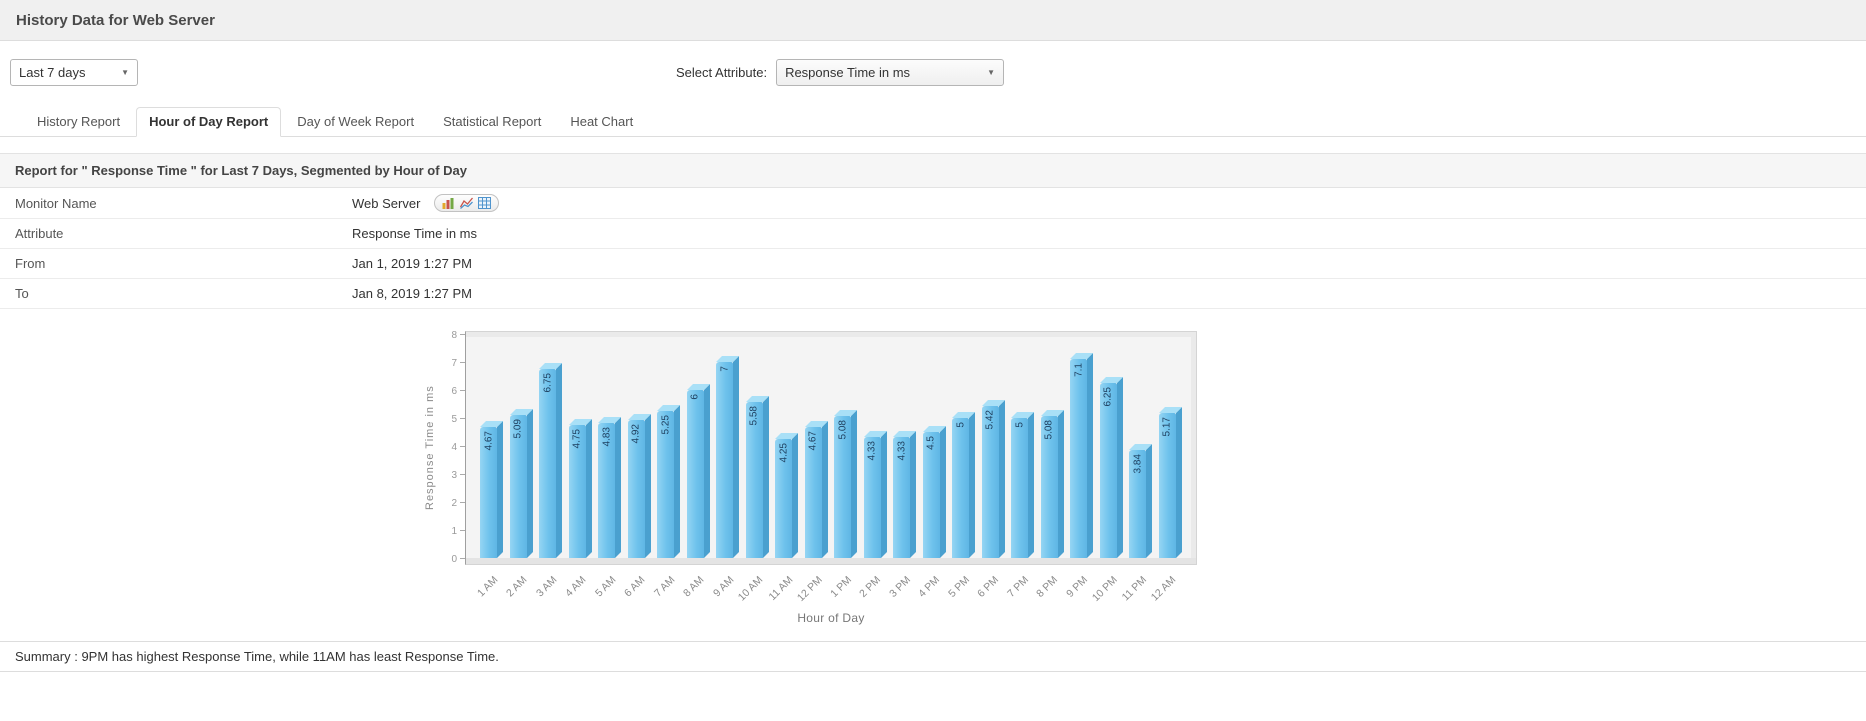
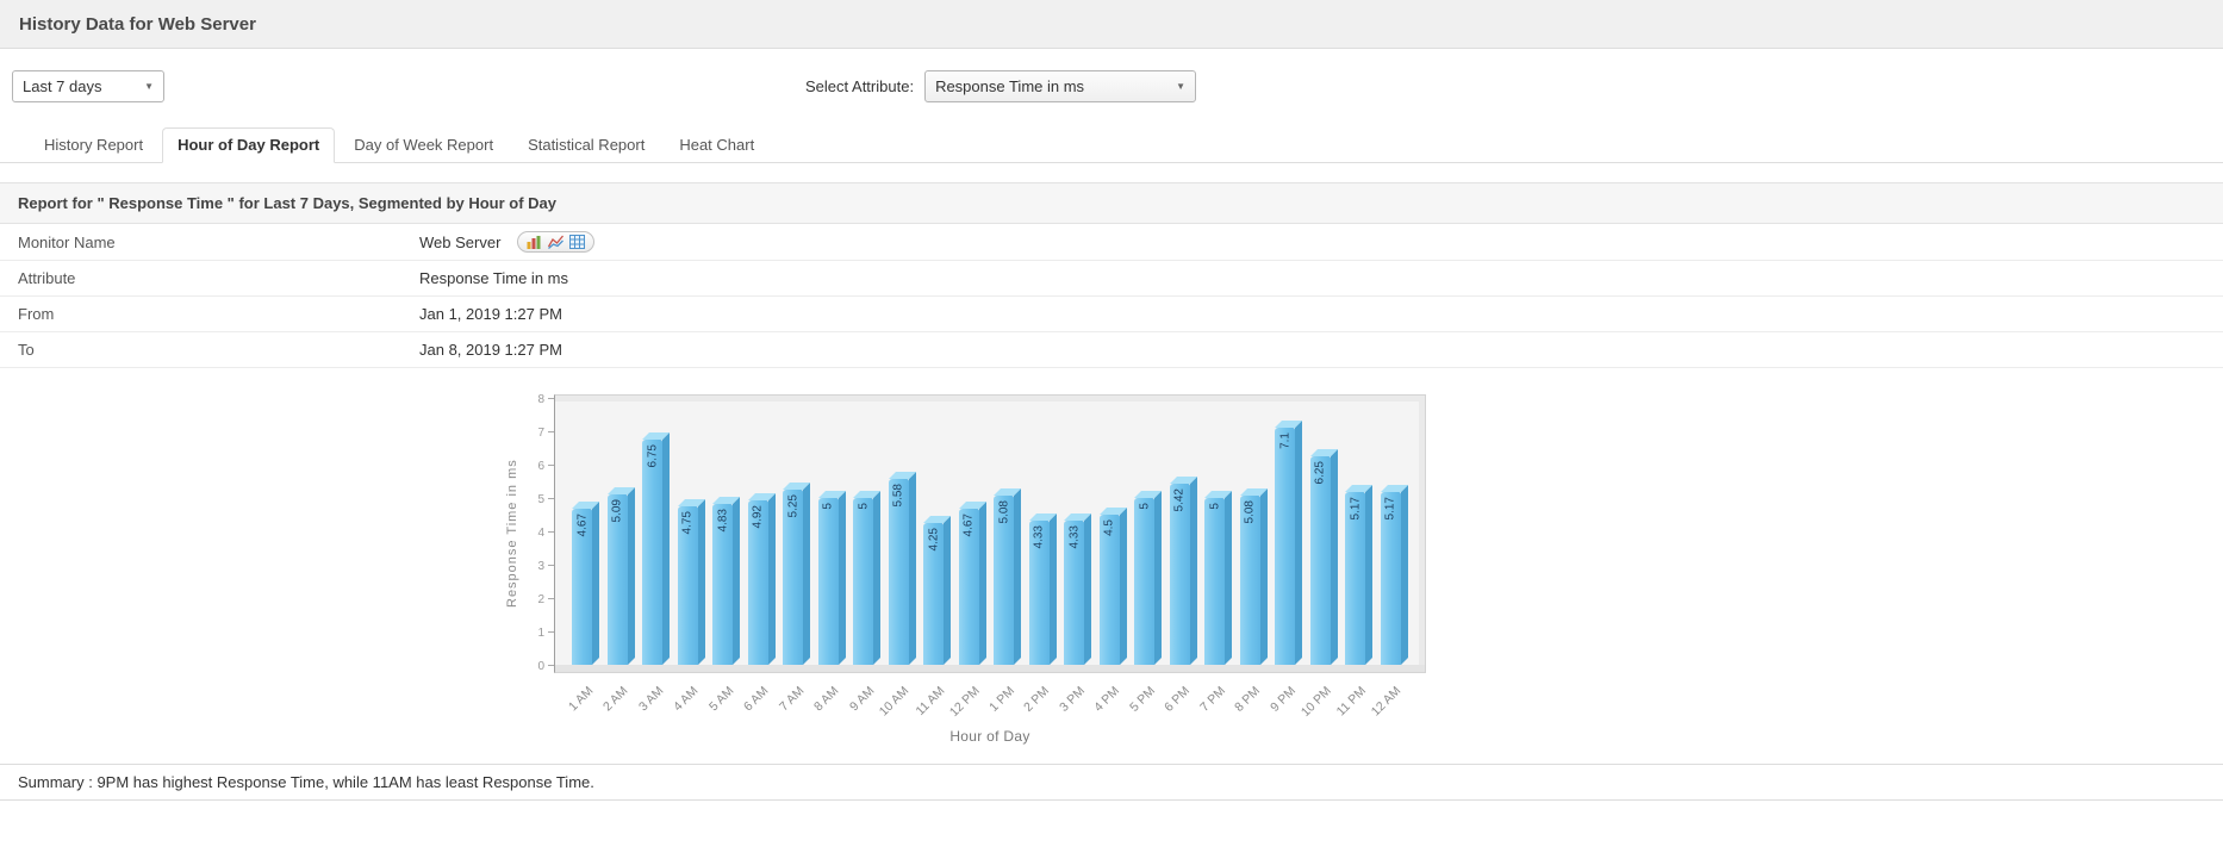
8 AM: 6 -> 5
9 AM: 7 -> 5
11 PM: 3.84 -> 5.17
